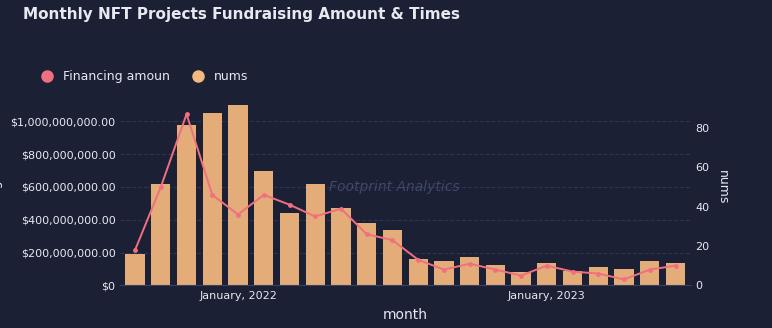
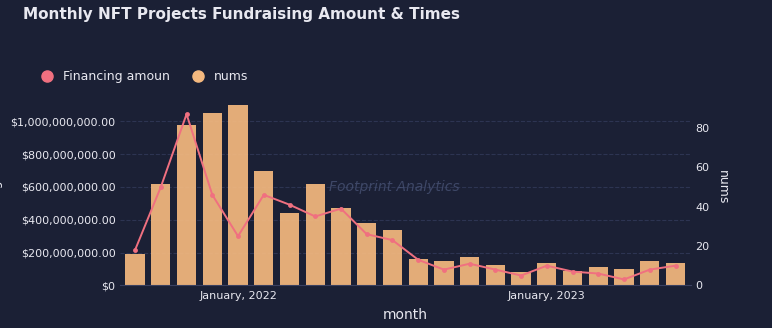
Financing amoun/January, 2022: 36 -> 25
